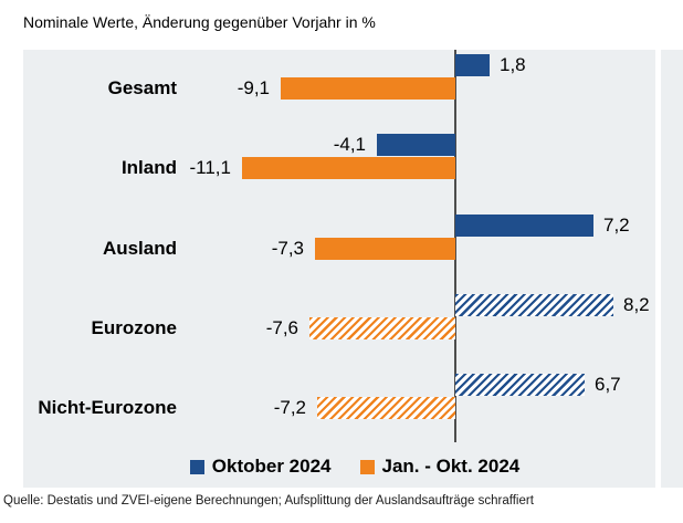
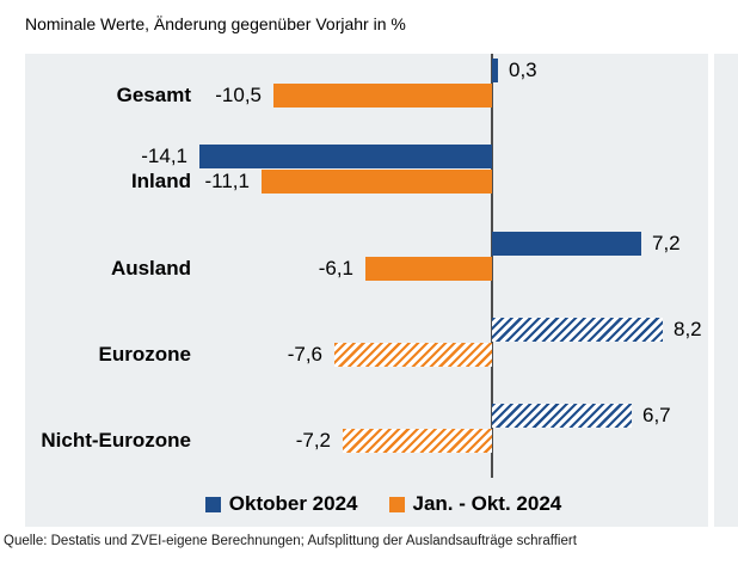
Oktober 2024/Gesamt: 1,8 -> 0,3
Jan. - Okt. 2024/Gesamt: -9,1 -> -10,5
Oktober 2024/Inland: -4,1 -> -14,1
Jan. - Okt. 2024/Ausland: -7,3 -> -6,1
